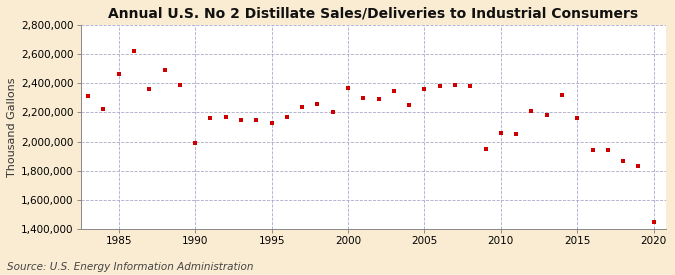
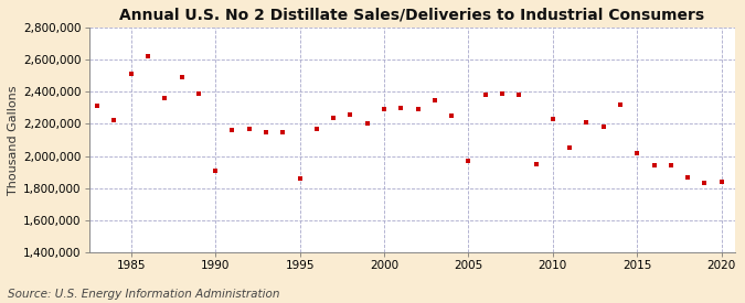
1985: 2,460,000 -> 2,510,000
1990: 1,990,000 -> 1,910,000
1995: 2,130,000 -> 1,860,000
2000: 2,370,000 -> 2,290,000
2005: 2,360,000 -> 1,970,000
2010: 2,060,000 -> 2,230,000
2015: 2,160,000 -> 2,020,000
2020: 1,450,000 -> 1,840,000
